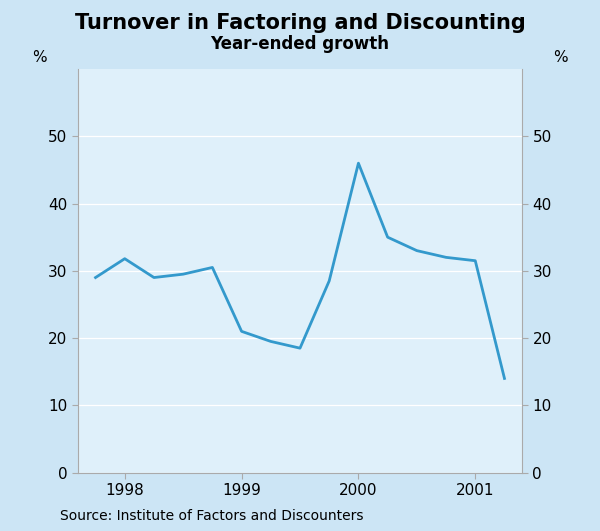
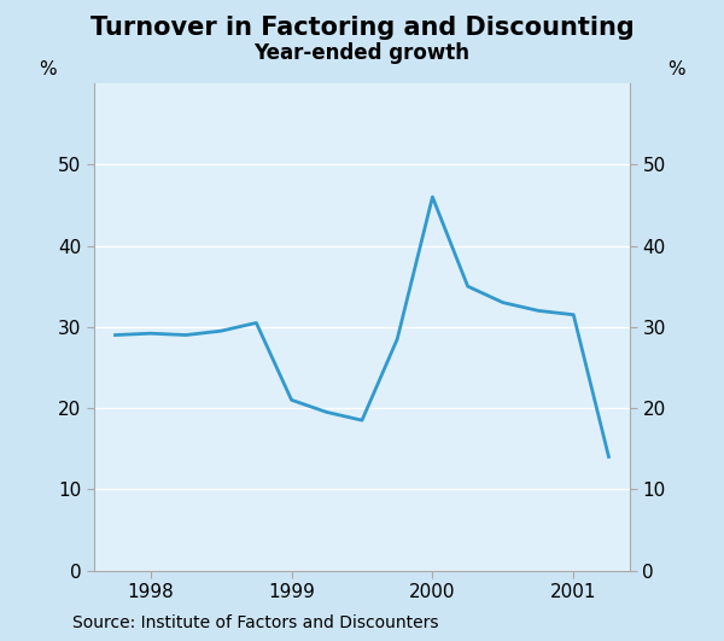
1998: 31.8 -> 29.2
